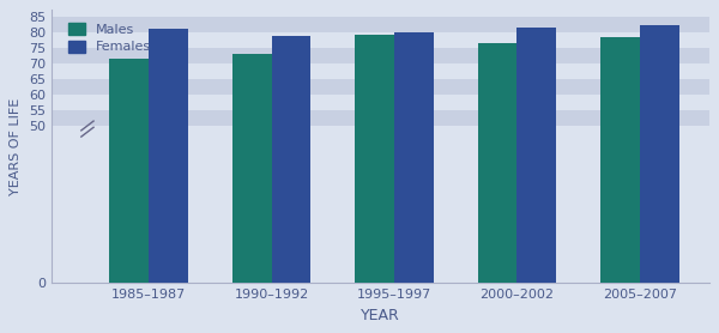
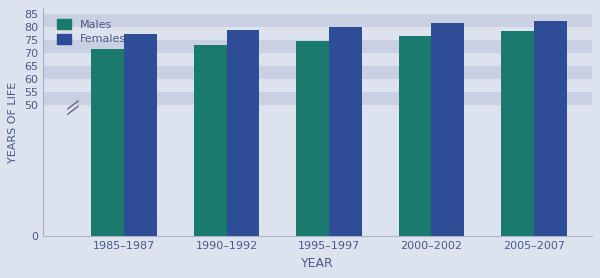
Females/1985–1987: 81.0 -> 77.3
Males/1995–1997: 79.0 -> 74.5
